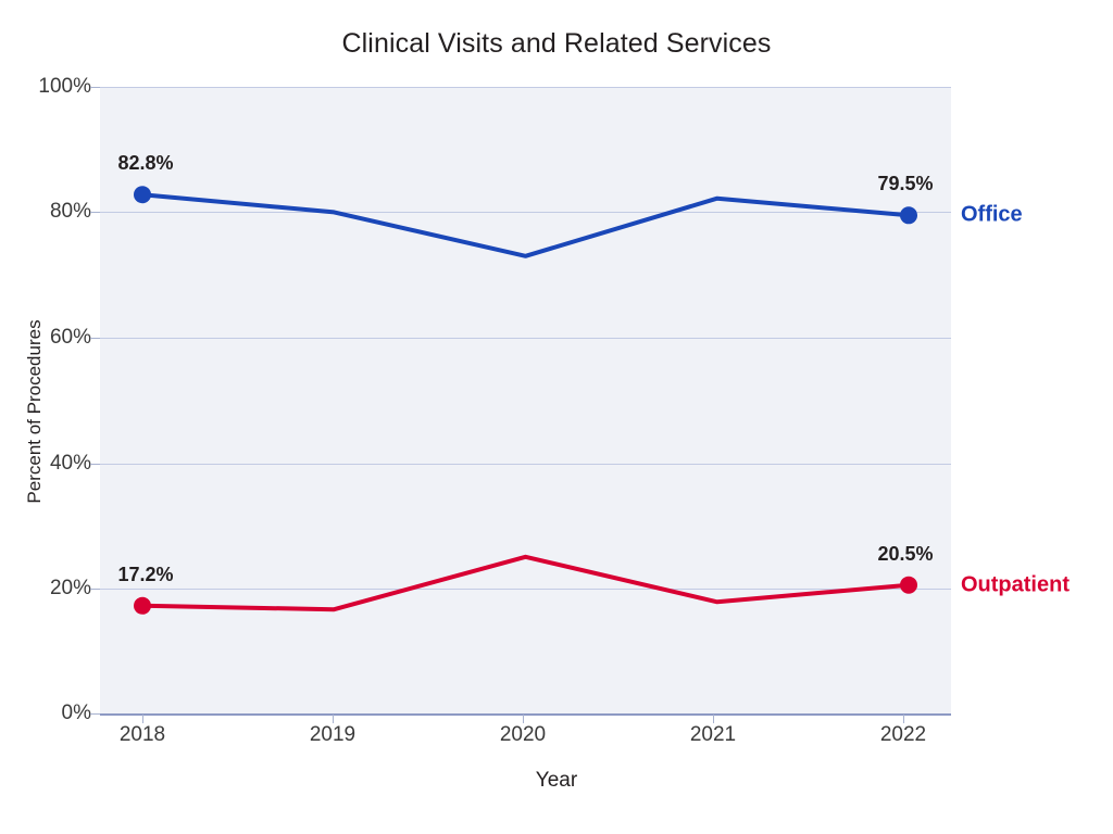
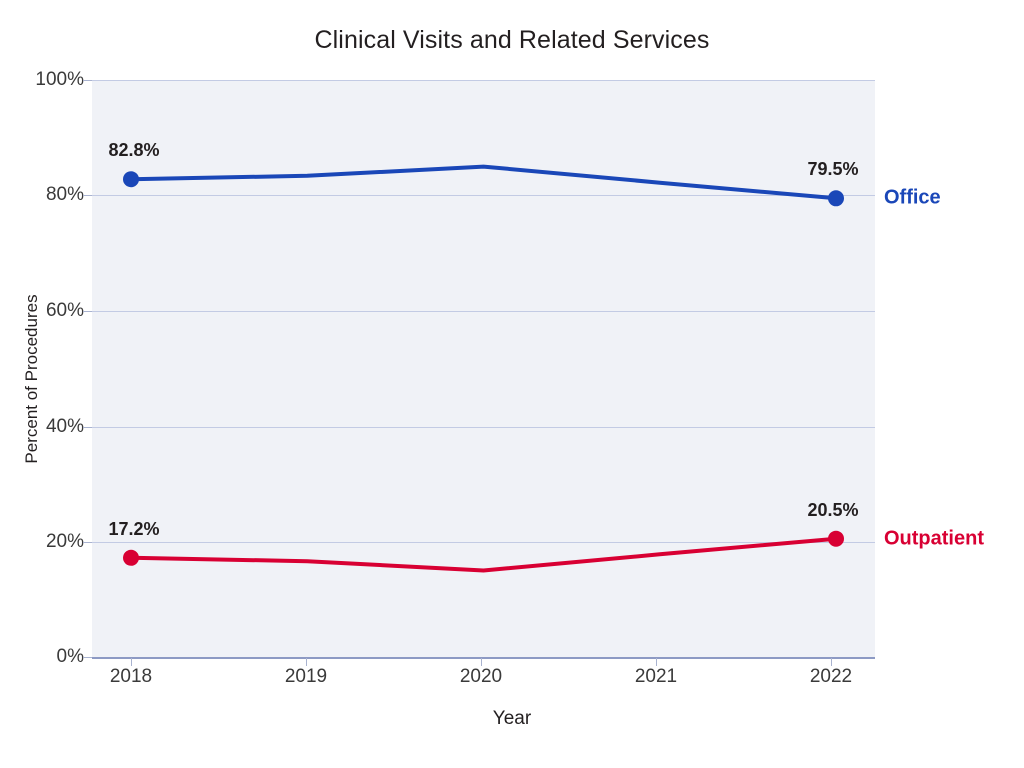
Office/2019: 80% -> 83%
Office/2020: 73% -> 85%
Outpatient/2020: 25% -> 15%
